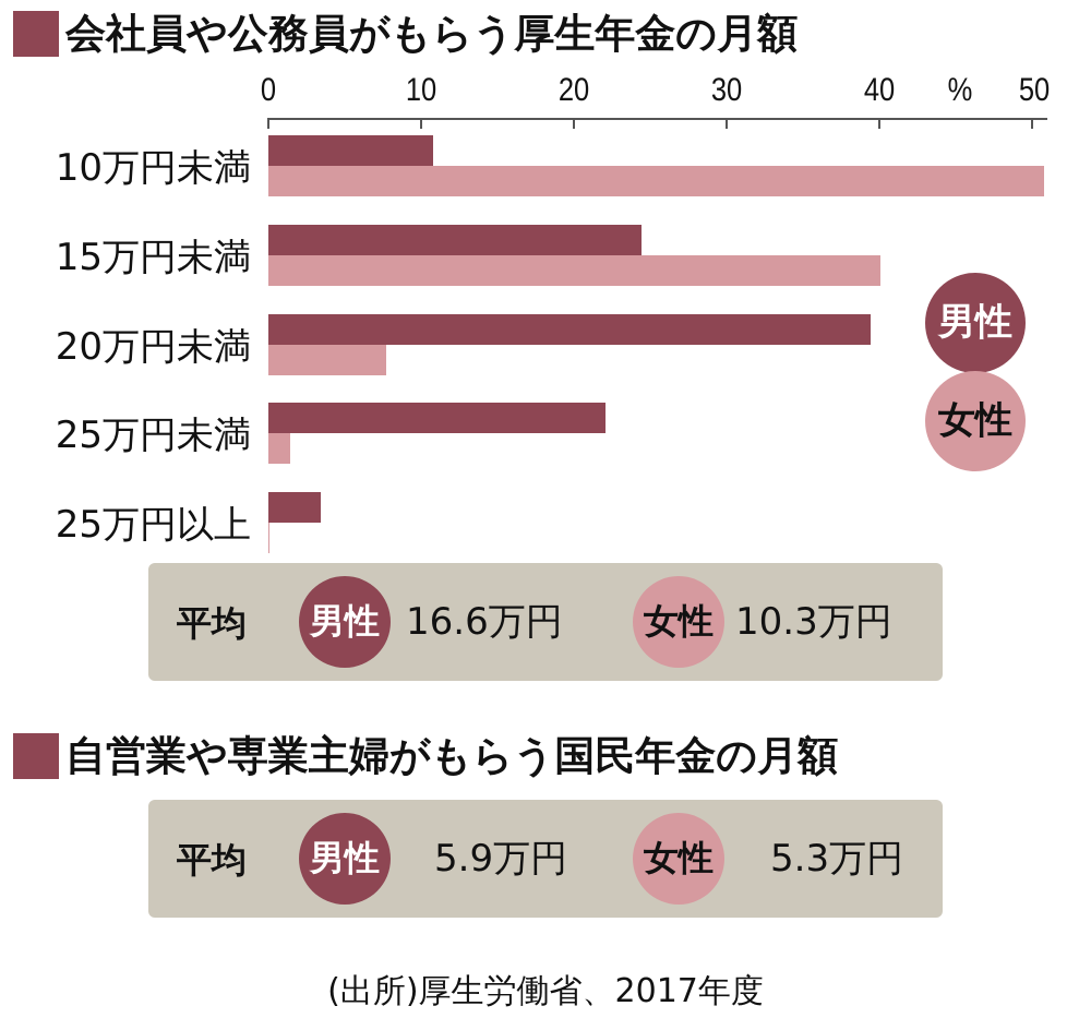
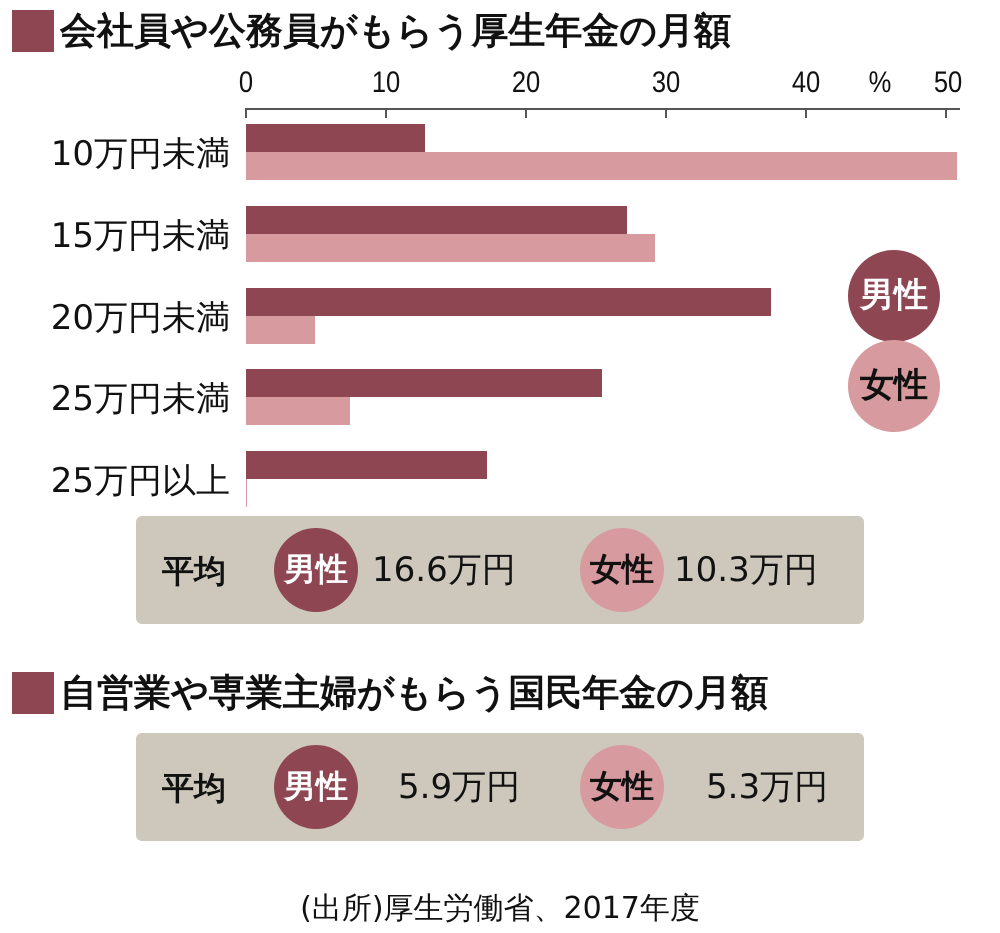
男性/10万円未満: 10.8 -> 12.8
男性/15万円未満: 24.4 -> 27.2
女性/15万円未満: 40.1 -> 29.2
男性/20万円未満: 39.4 -> 37.5
女性/20万円未満: 7.7 -> 4.9
男性/25万円未満: 22.1 -> 25.4
女性/25万円未満: 1.4 -> 7.4
男性/25万円以上: 3.4 -> 17.2
